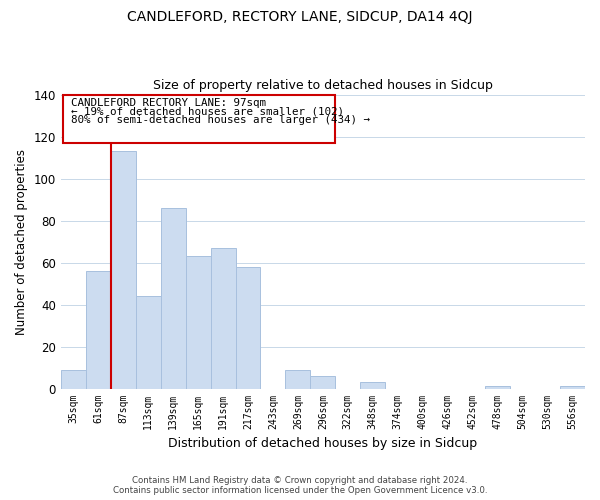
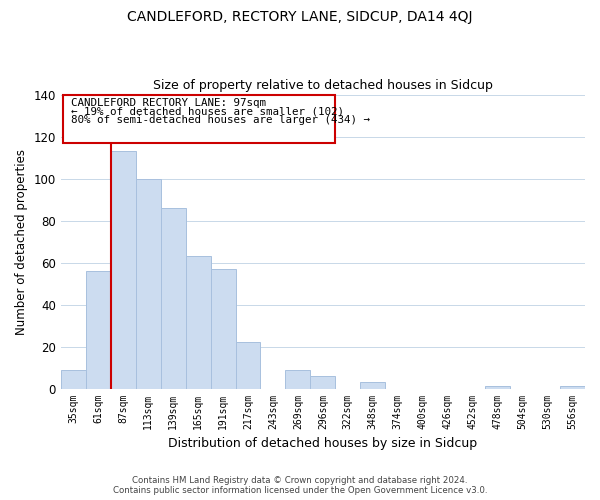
113sqm: 44 -> 100
191sqm: 67 -> 57
217sqm: 58 -> 22
